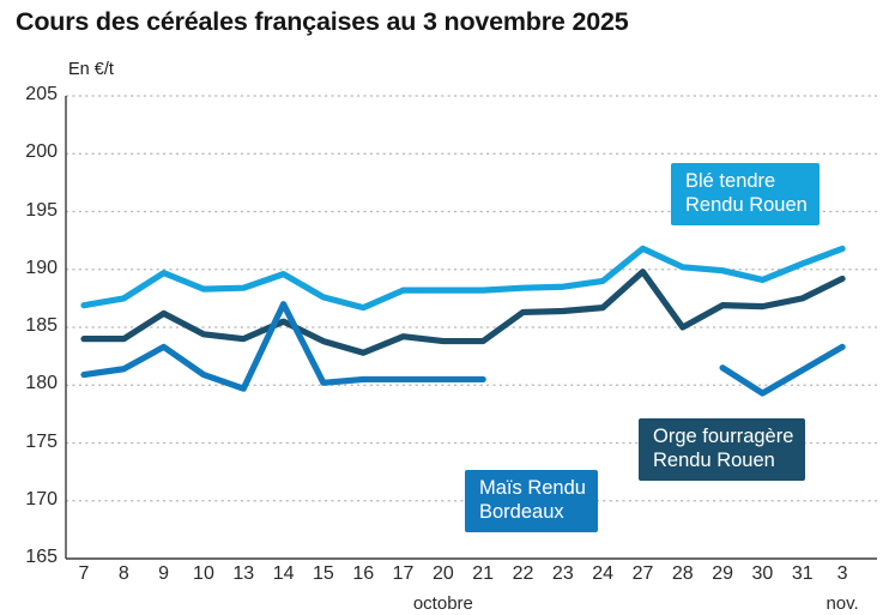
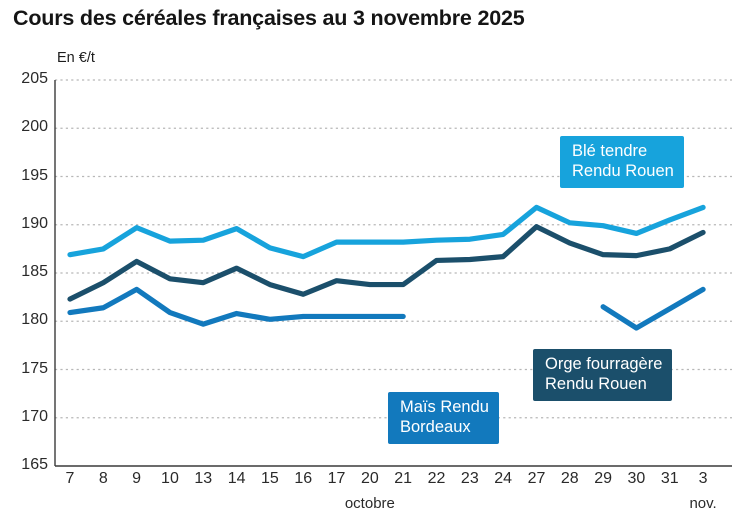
Orge fourragère Rendu Rouen/7: 184 -> 182
Maïs Rendu Bordeaux/14: 187 -> 181
Orge fourragère Rendu Rouen/28: 185 -> 188
